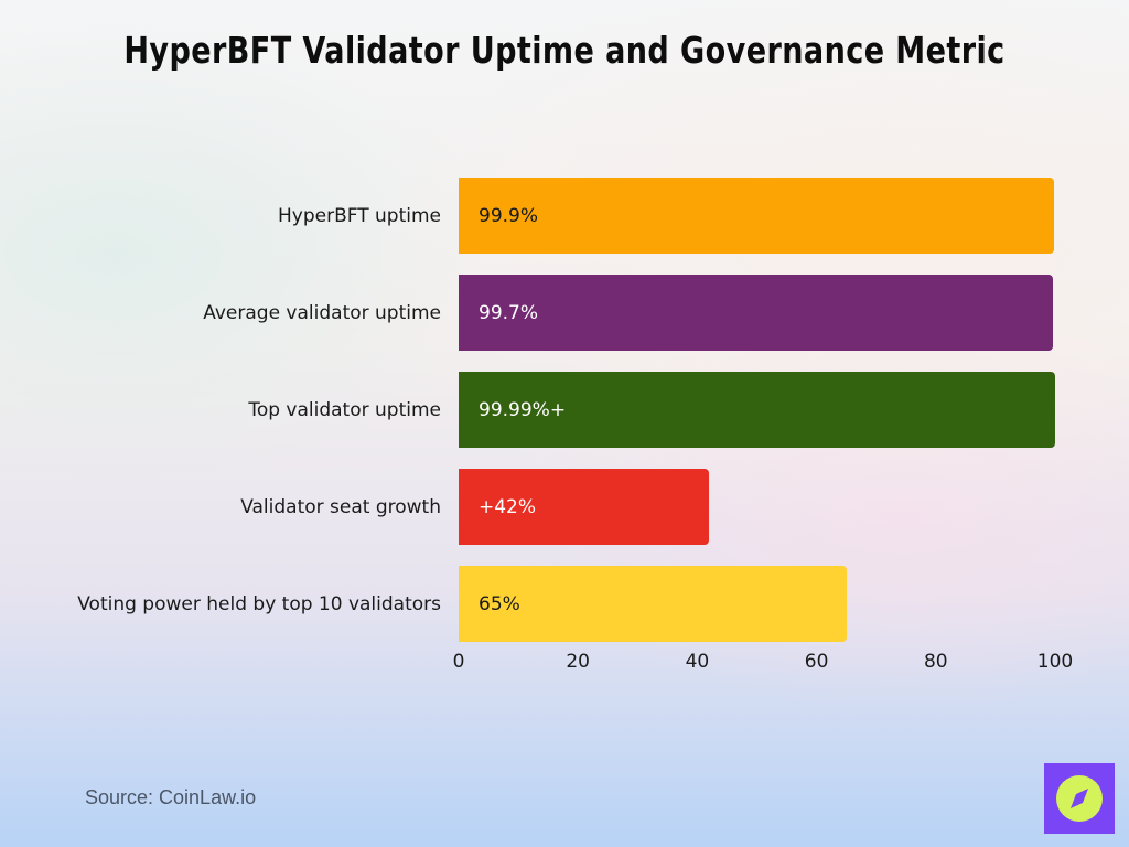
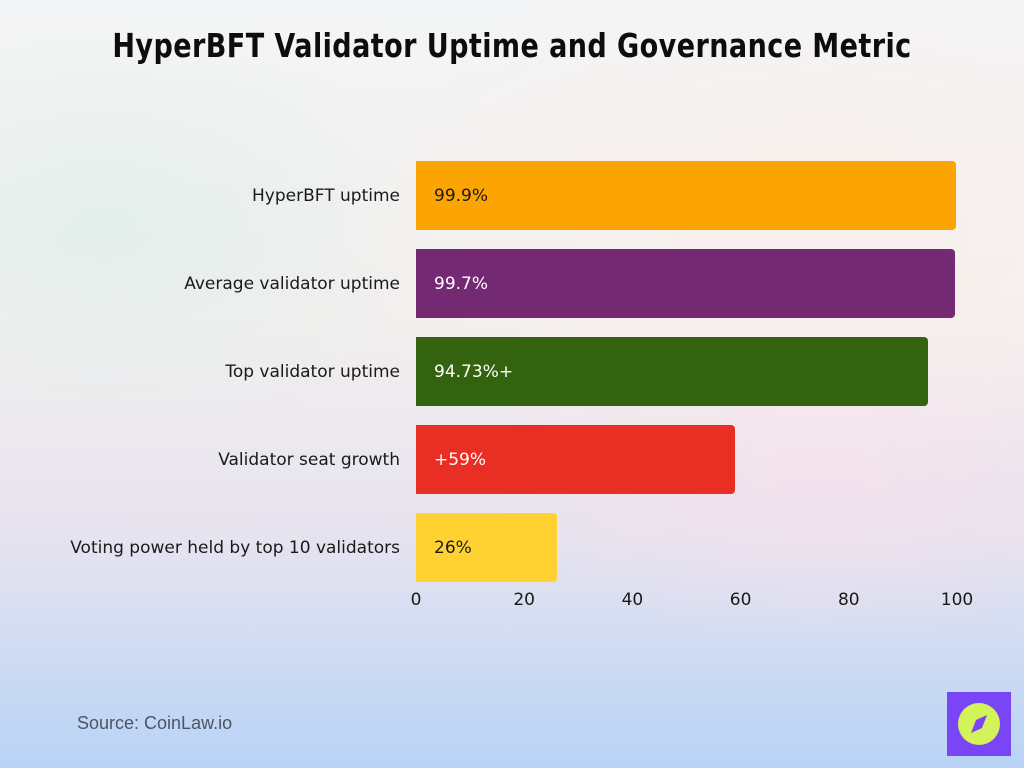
Top validator uptime: 99.99 -> 94.73
Validator seat growth: +42% -> +59%
Voting power held by top 10 validators: 65% -> 26%
